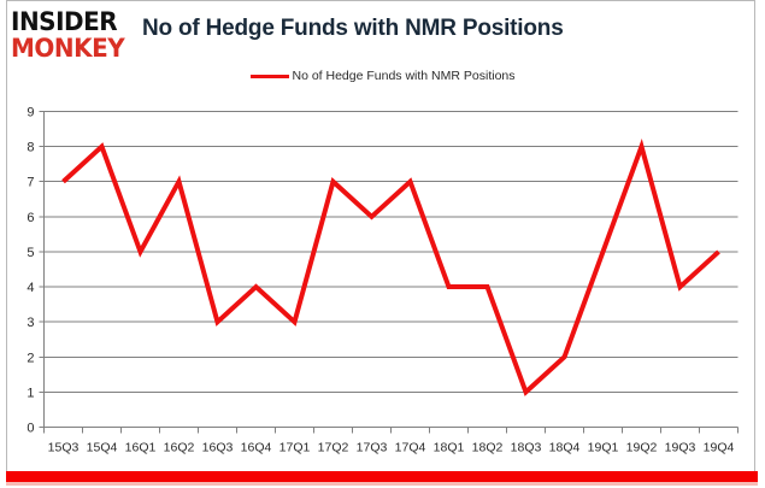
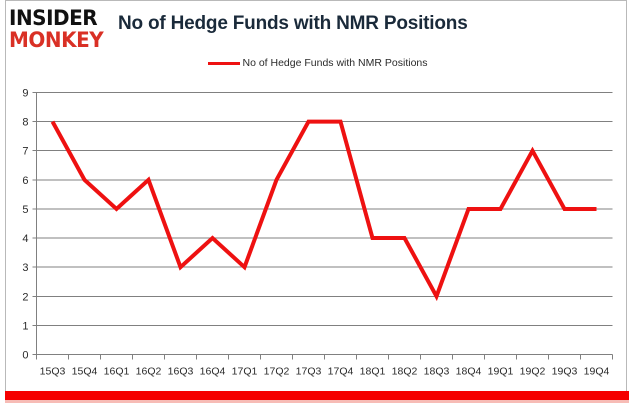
15Q3: 7 -> 8
15Q4: 8 -> 6
16Q2: 7 -> 6
17Q2: 7 -> 6
17Q3: 6 -> 8
17Q4: 7 -> 8
18Q3: 1 -> 2
18Q4: 2 -> 5
19Q2: 8 -> 7
19Q3: 4 -> 5
